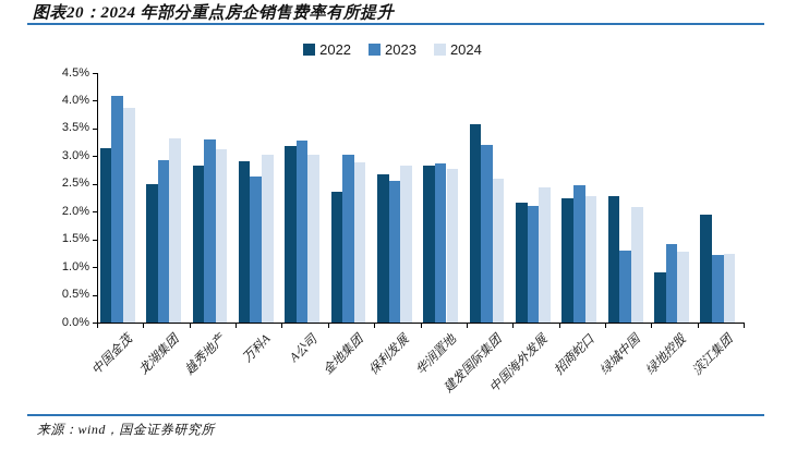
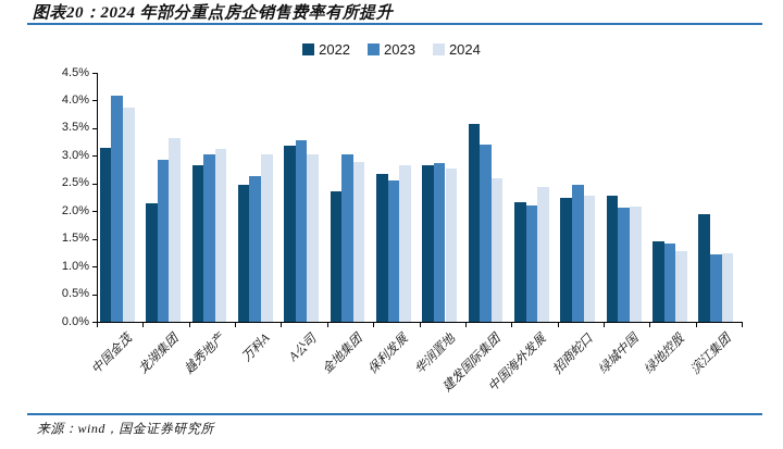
2022/龙湖集团: 2.5% -> 2.1%
2023/越秀地产: 3.3% -> 3.0%
2022/万科A: 2.9% -> 2.5%
2023/绿城中国: 1.3% -> 2.1%
2022/绿地控股: 0.9% -> 1.4%
